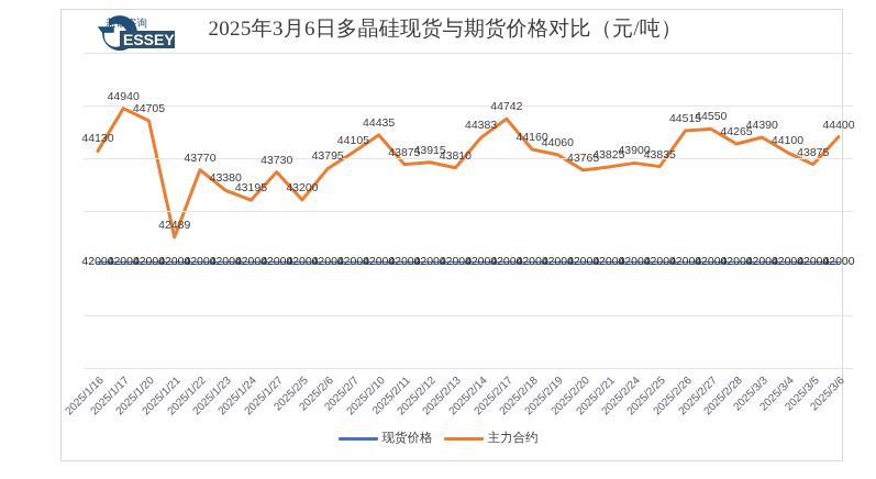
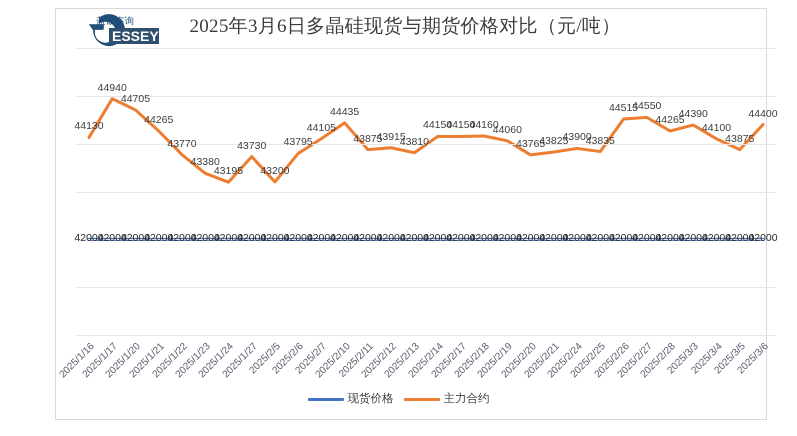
主力合约/2025/1/21: 42489 -> 44265
主力合约/2025/2/14: 44383 -> 44150
主力合约/2025/2/17: 44742 -> 44150
